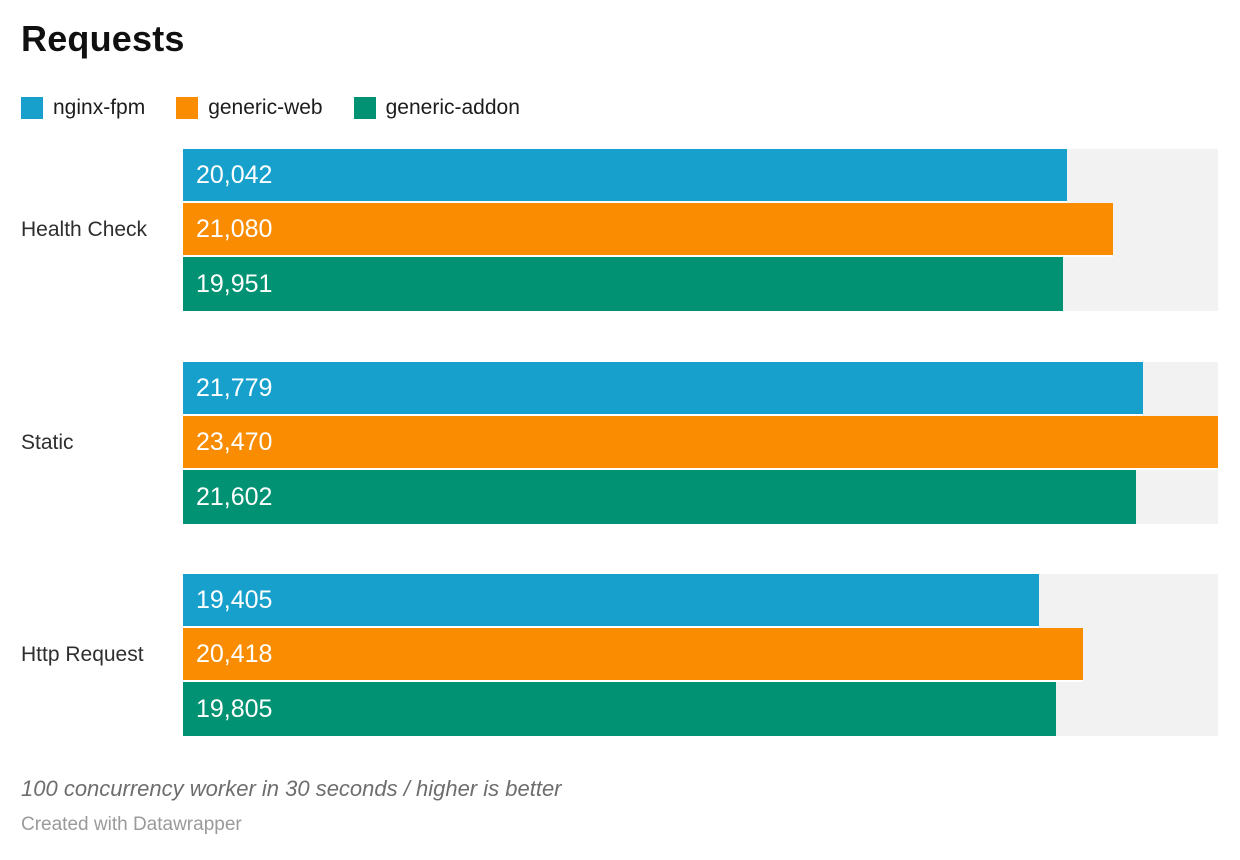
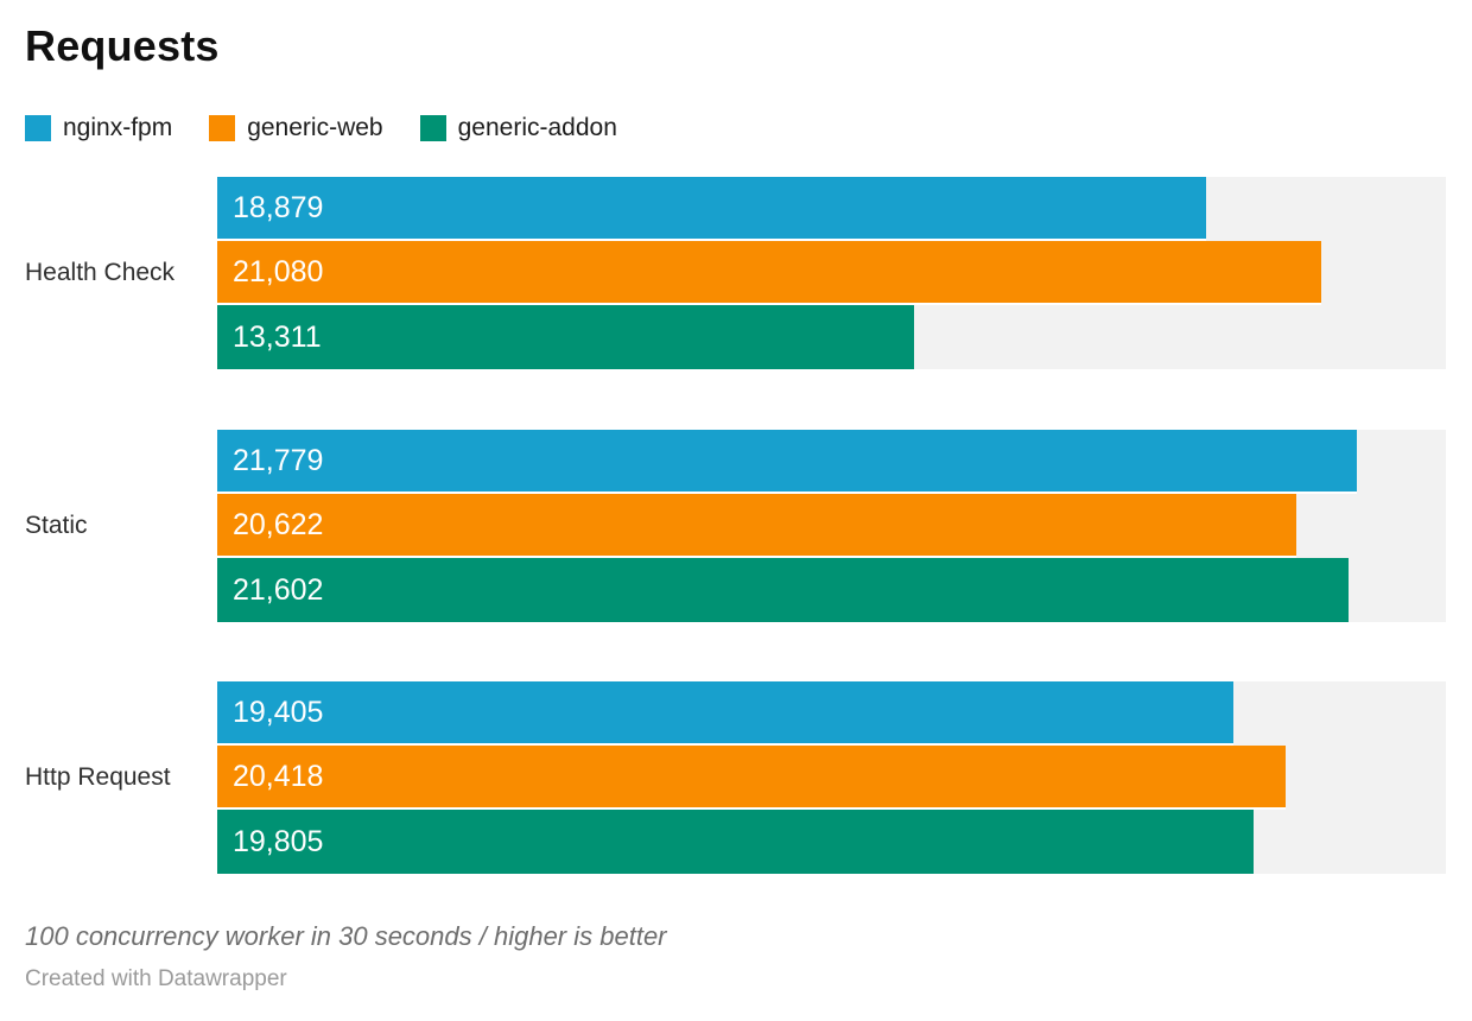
nginx-fpm/Health Check: 20,042 -> 18,879
generic-addon/Health Check: 19,951 -> 13,311
generic-web/Static: 23,470 -> 20,622
